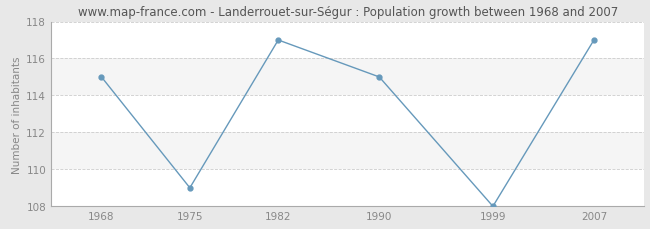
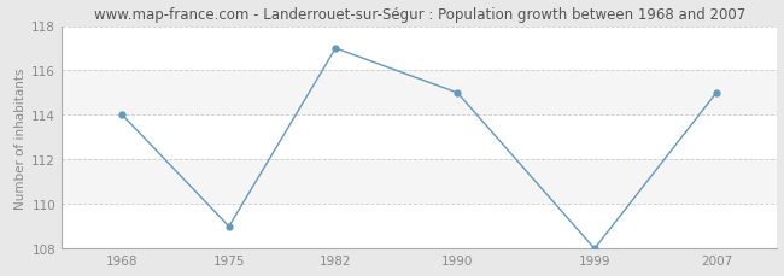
1968: 115 -> 114
2007: 117 -> 115
